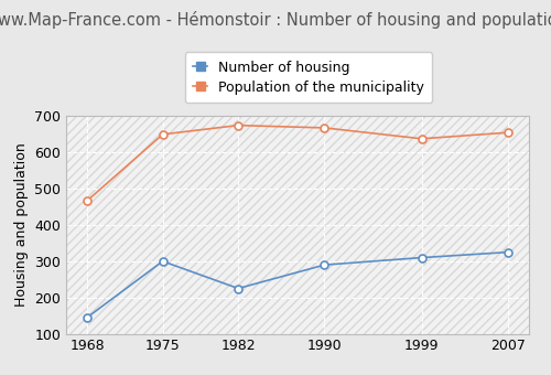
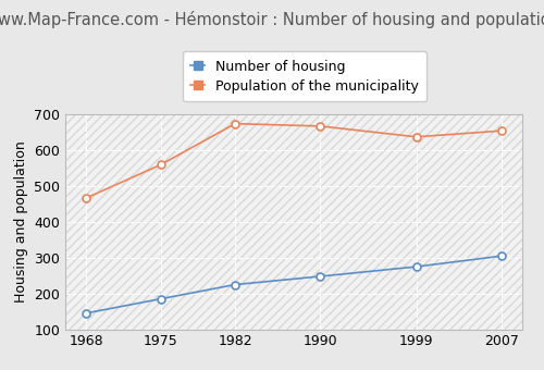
Number of housing/1975: 300 -> 185
Population of the municipality/1975: 650 -> 560
Number of housing/1990: 290 -> 248
Number of housing/1999: 310 -> 275
Number of housing/2007: 325 -> 305
